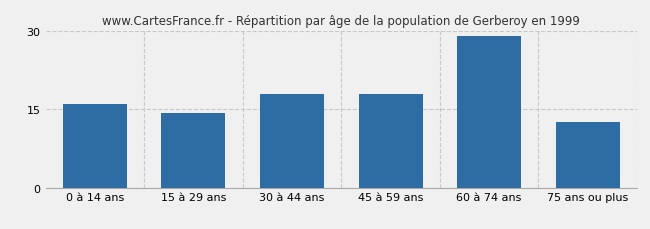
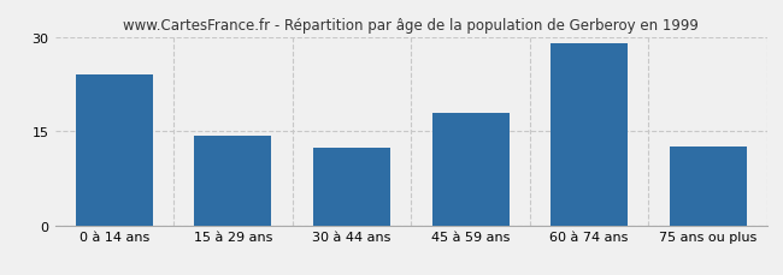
0 à 14 ans: 16.0 -> 24.0
30 à 44 ans: 18.0 -> 12.4
